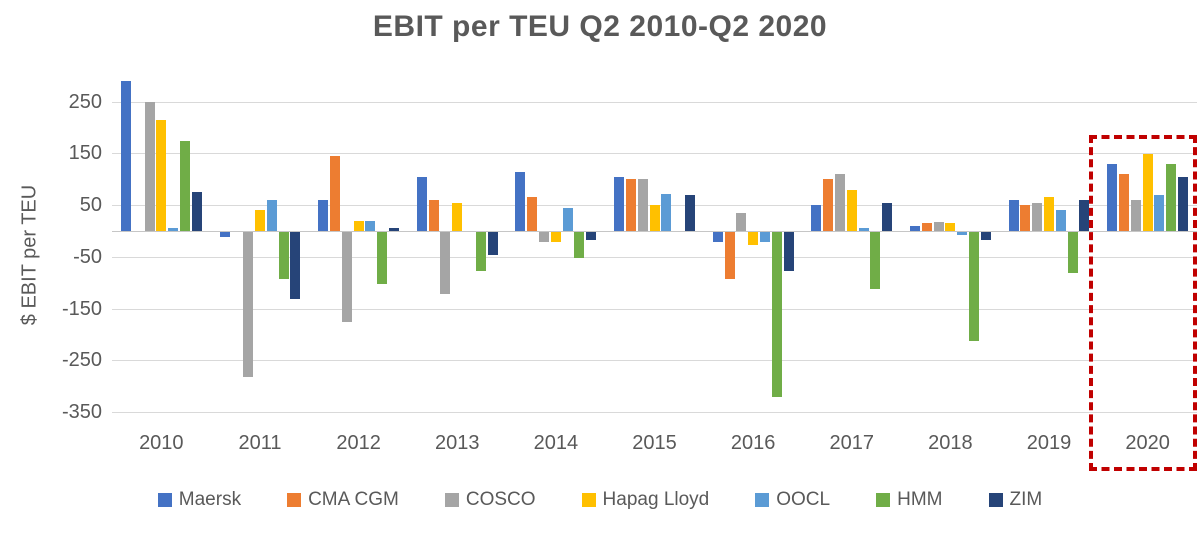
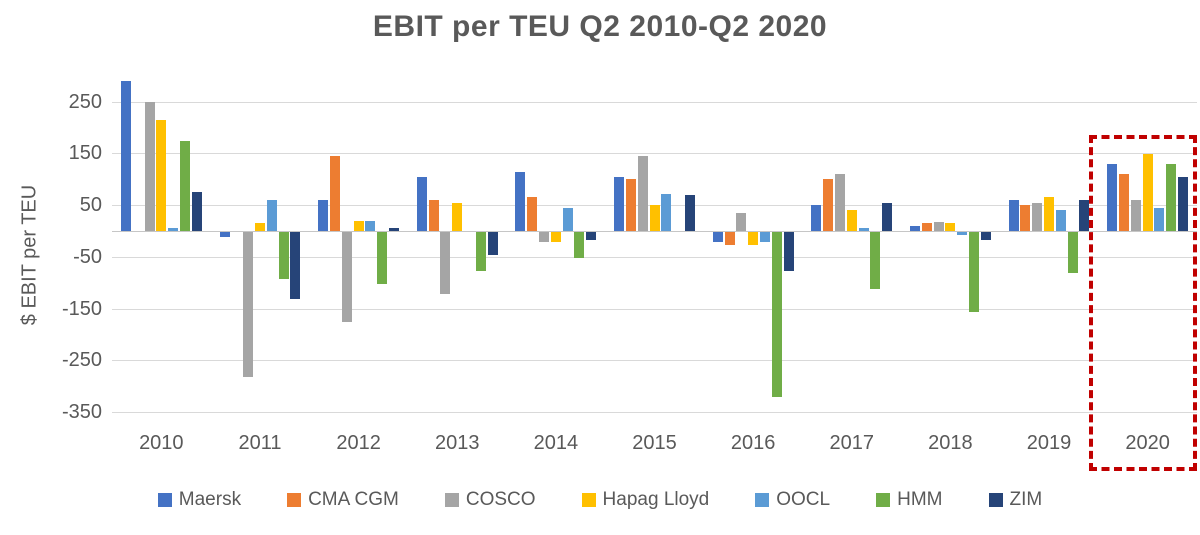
Hapag Lloyd/2011: 40 -> 20
COSCO/2015: 100 -> 140
CMA CGM/2016: -90 -> -20
Hapag Lloyd/2017: 80 -> 40
HMM/2018: -210 -> -160
OOCL/2020: 70 -> 40
